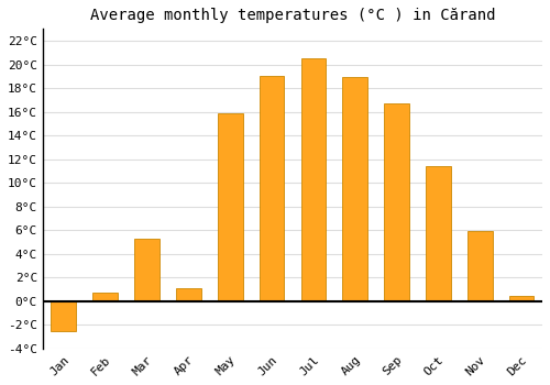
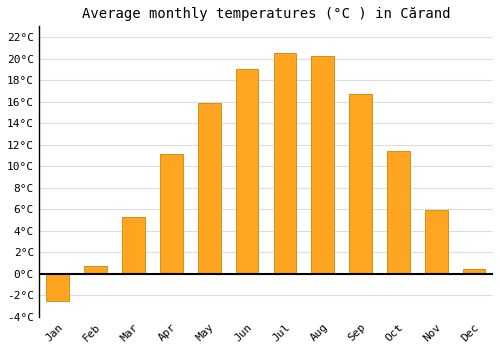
Apr: 1.1°C -> 11.1°C
Aug: 18.9°C -> 20.2°C
